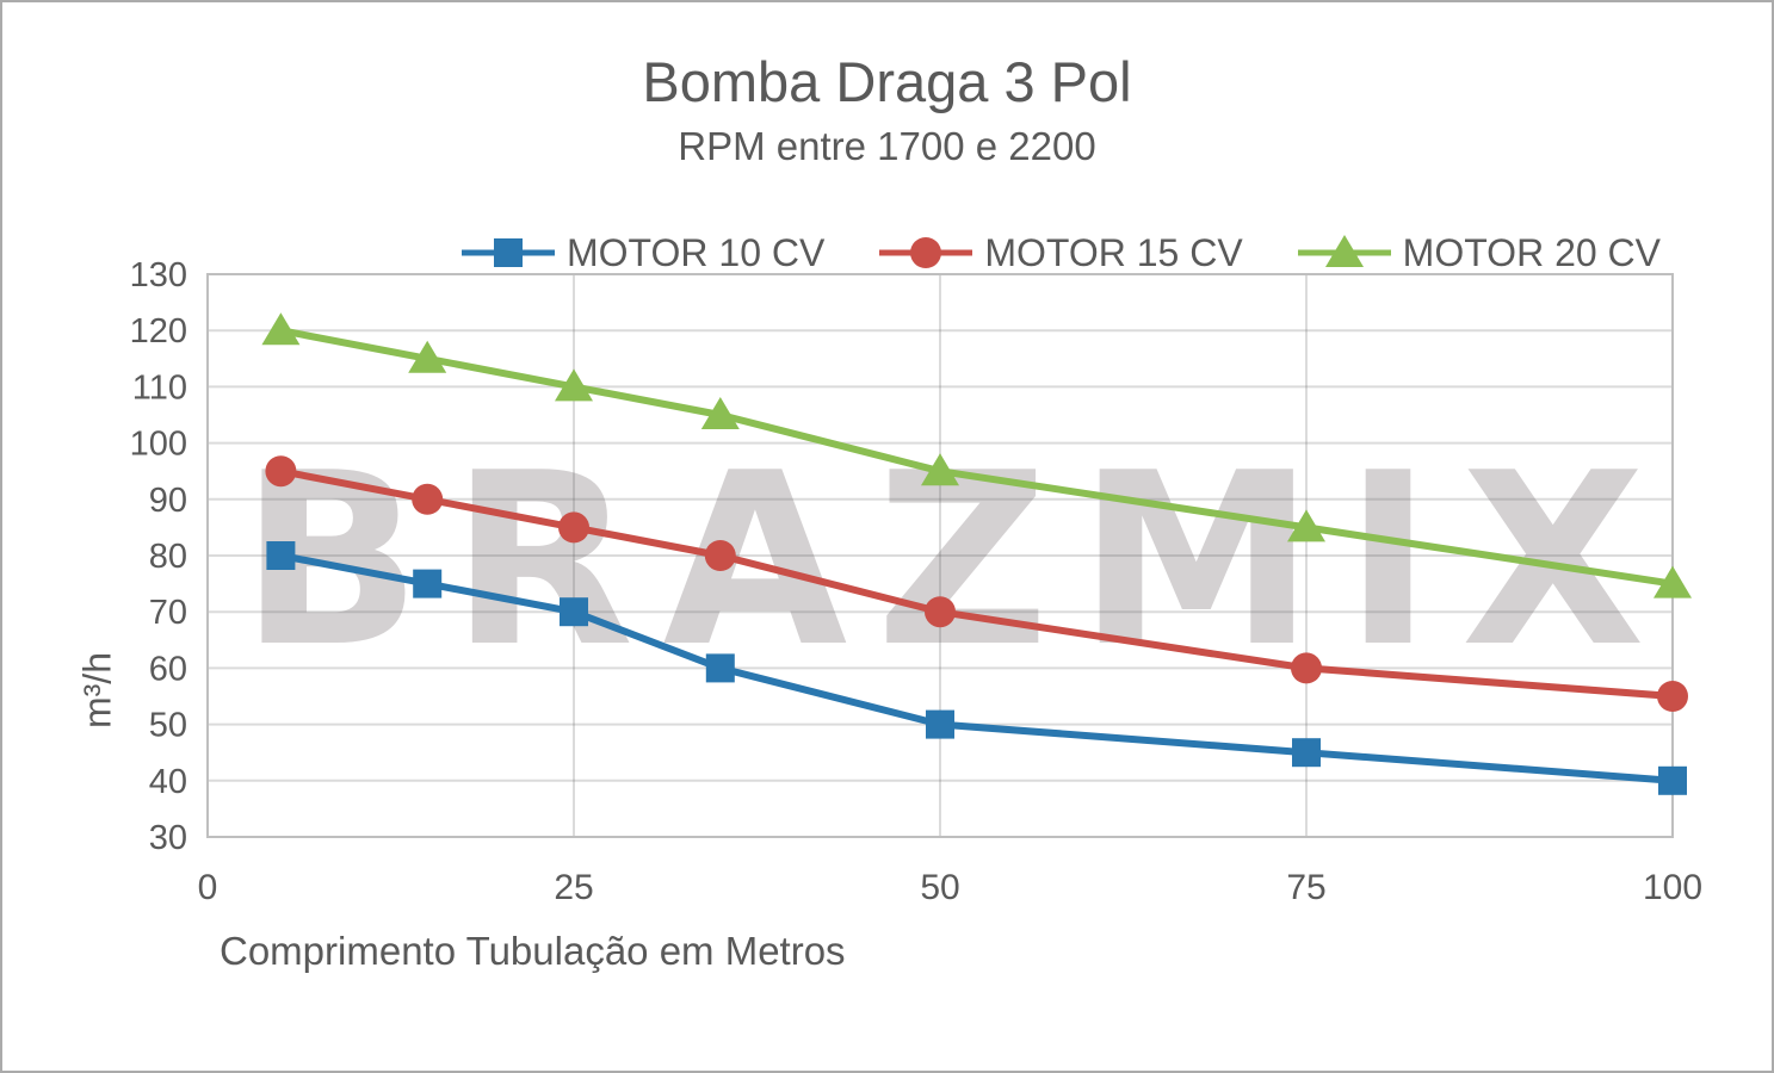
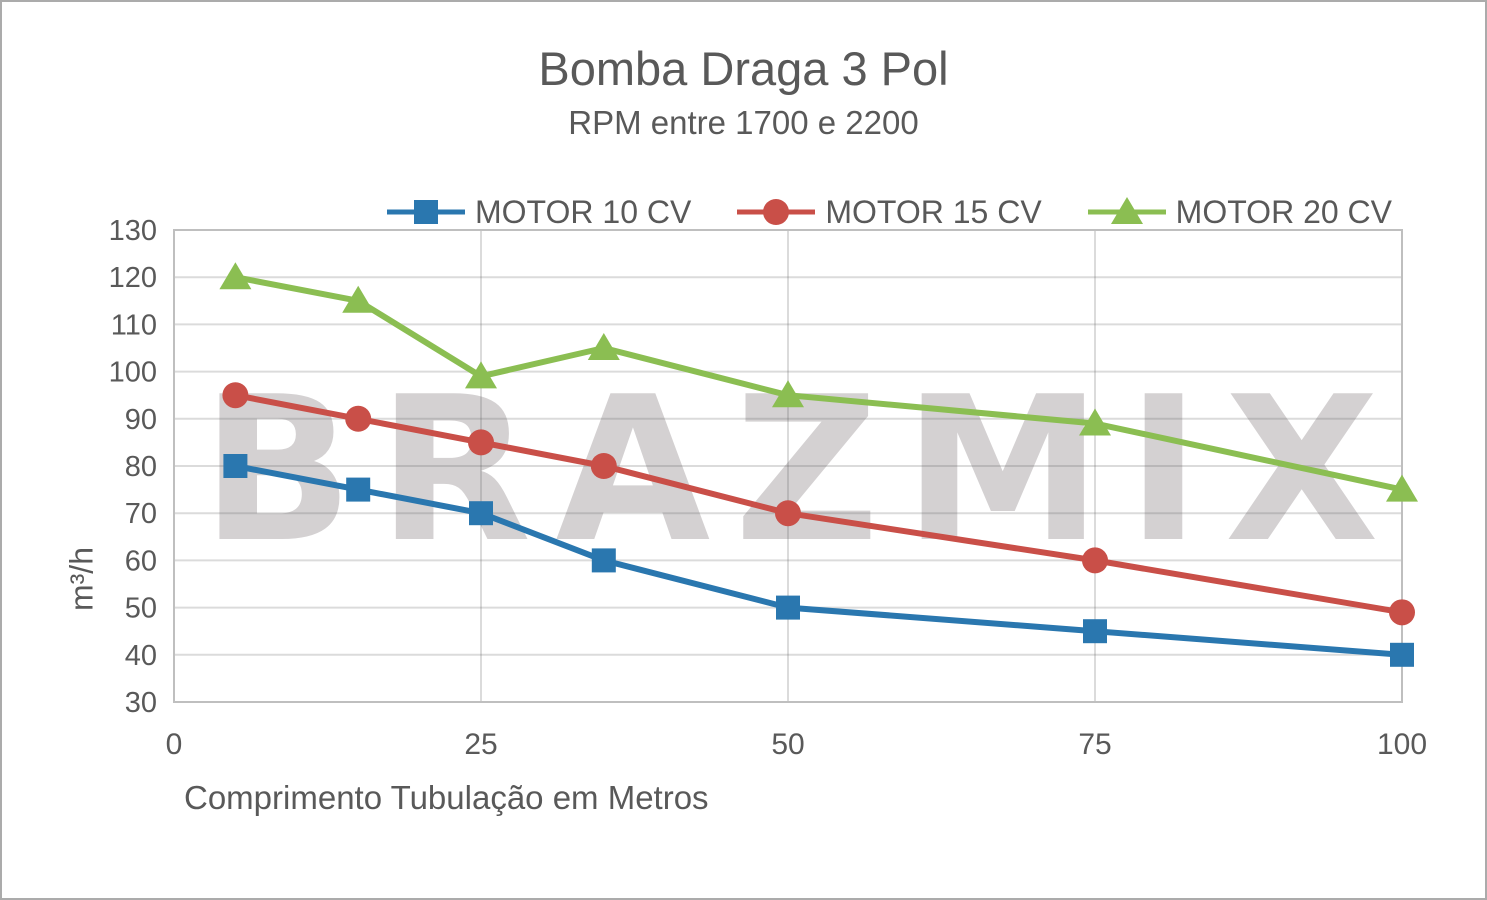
MOTOR 20 CV/25: 110 -> 99
MOTOR 20 CV/75: 85 -> 89
MOTOR 15 CV/100: 55 -> 49
